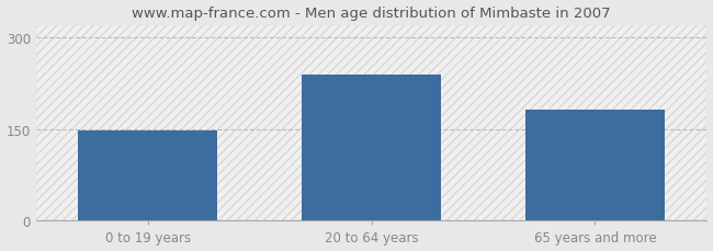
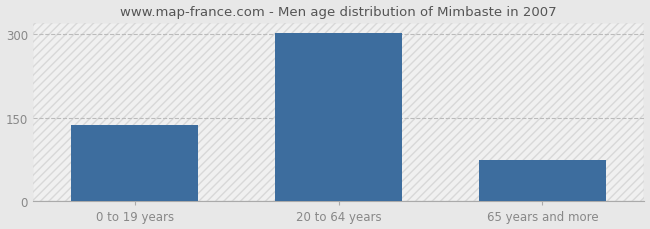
0 to 19 years: 148 -> 137
20 to 64 years: 240 -> 301
65 years and more: 182 -> 75
